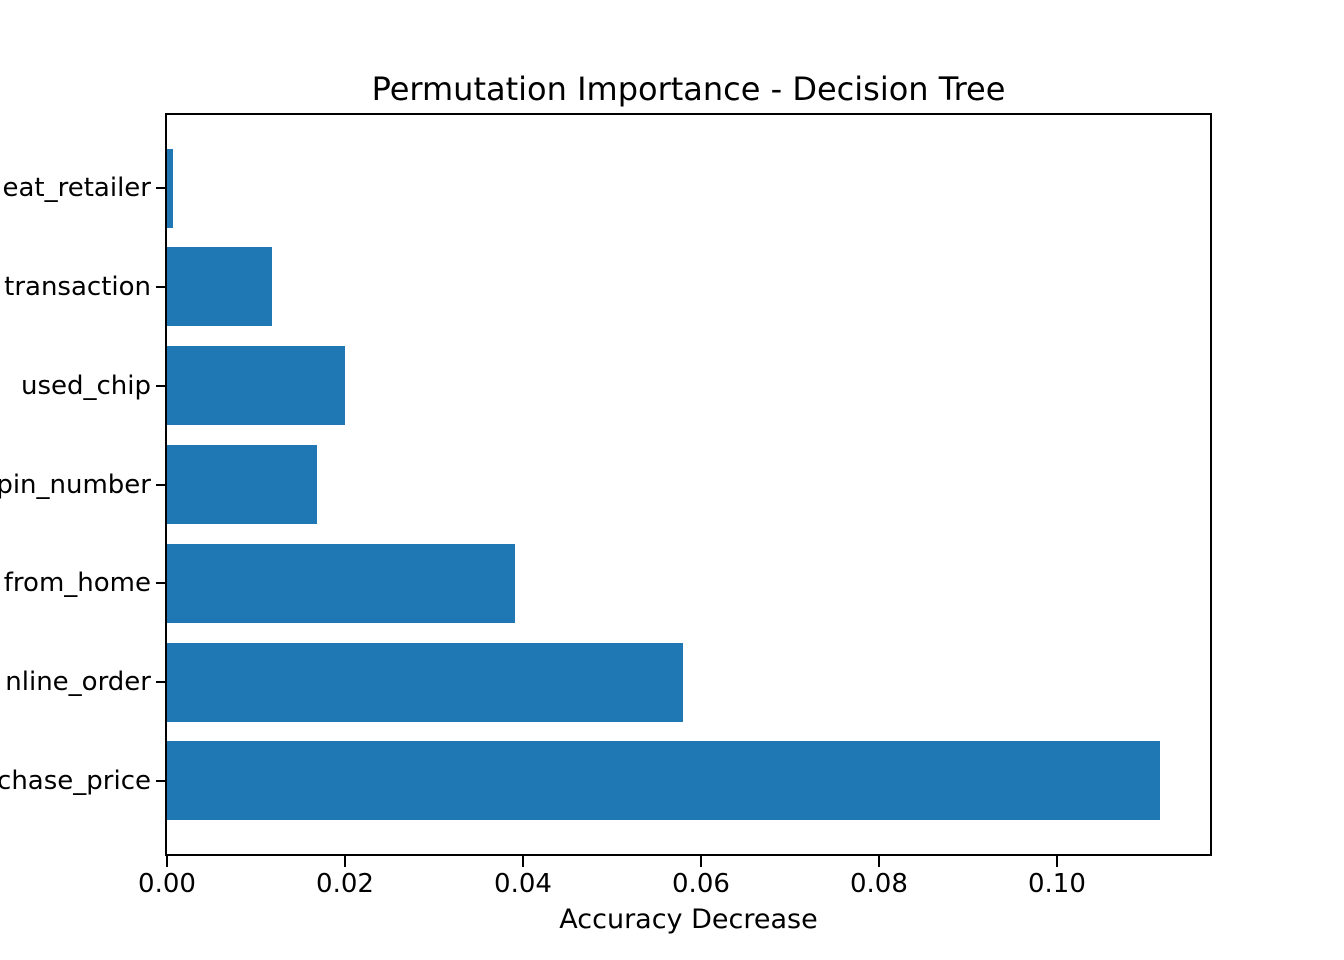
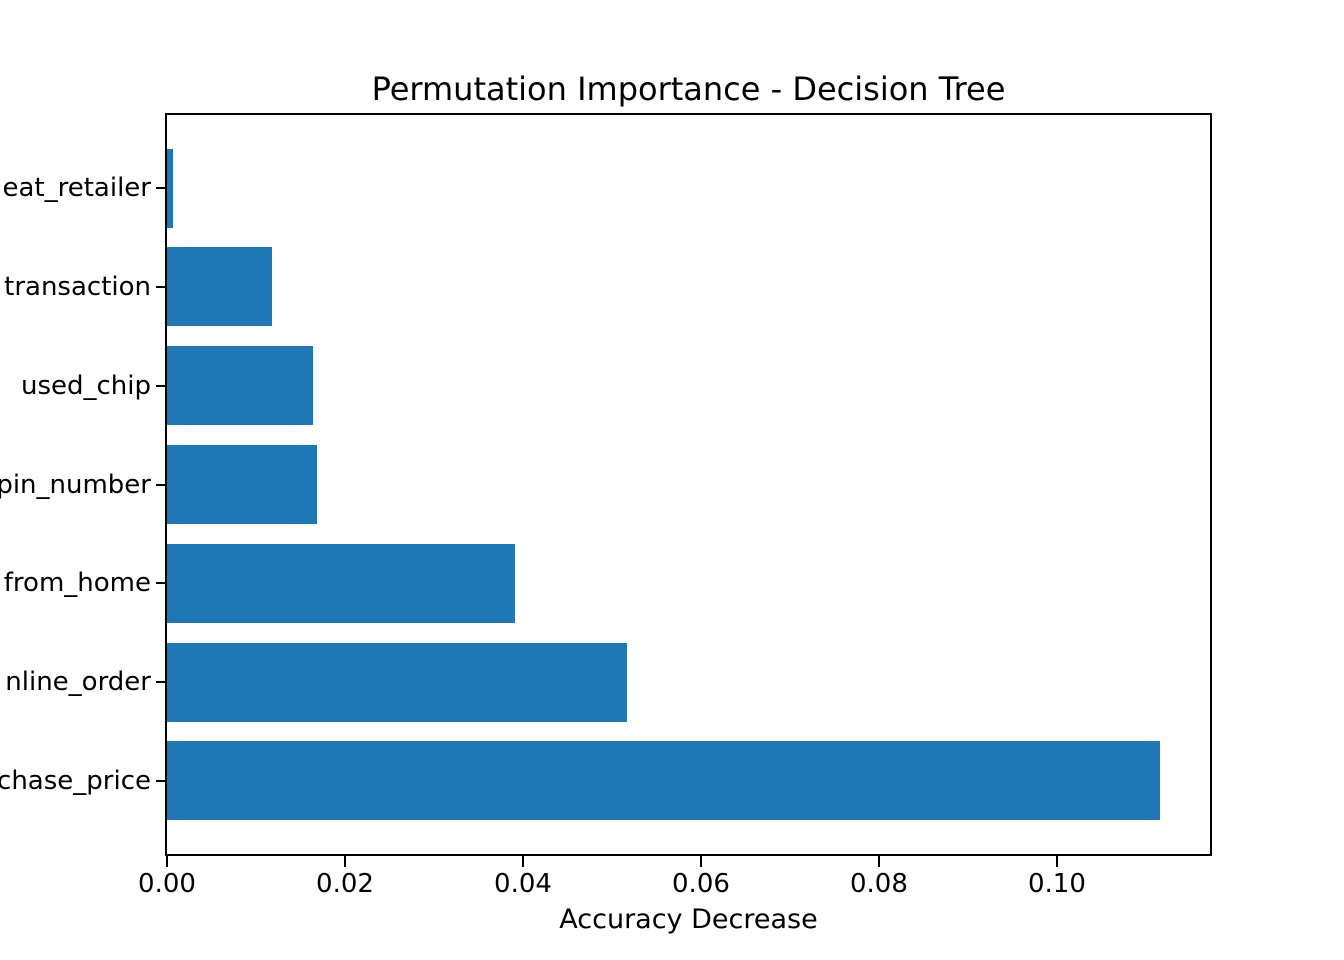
used_chip: 0.020 -> 0.016
nline_order: 0.058 -> 0.052
